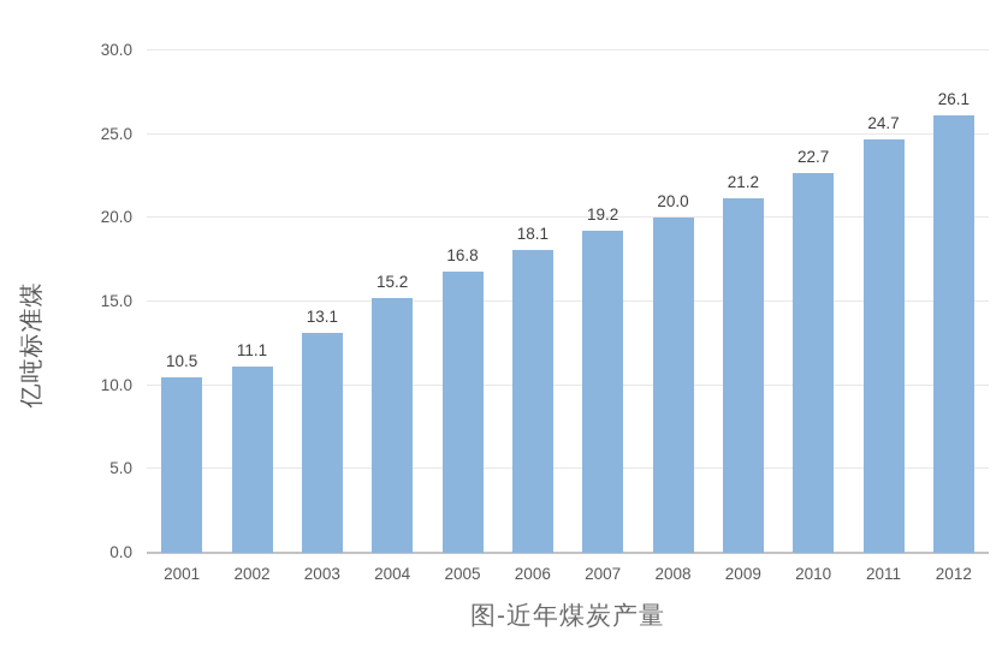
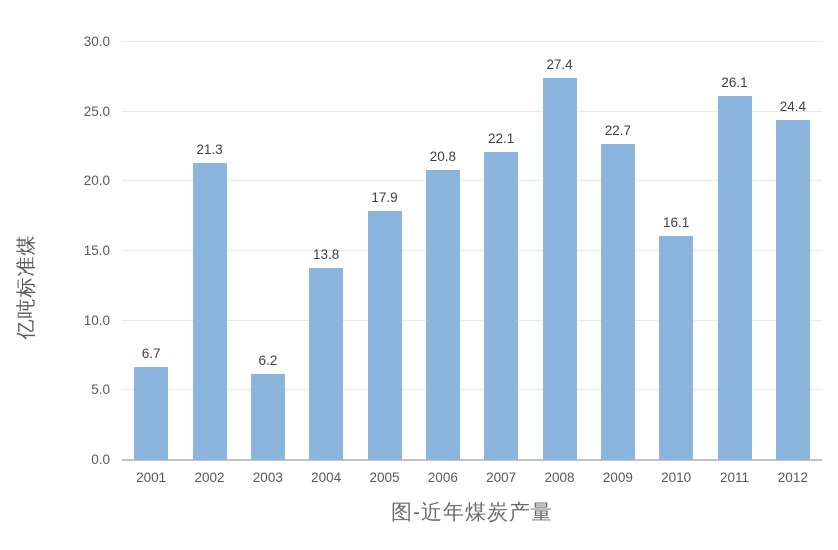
2001: 10.5 -> 6.7
2002: 11.1 -> 21.3
2003: 13.1 -> 6.2
2004: 15.2 -> 13.8
2005: 16.8 -> 17.9
2006: 18.1 -> 20.8
2007: 19.2 -> 22.1
2008: 20.0 -> 27.4
2009: 21.2 -> 22.7
2010: 22.7 -> 16.1
2011: 24.7 -> 26.1
2012: 26.1 -> 24.4
